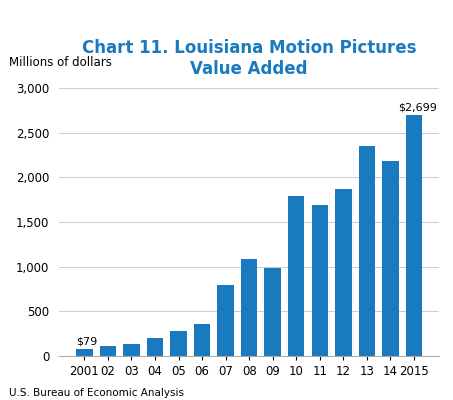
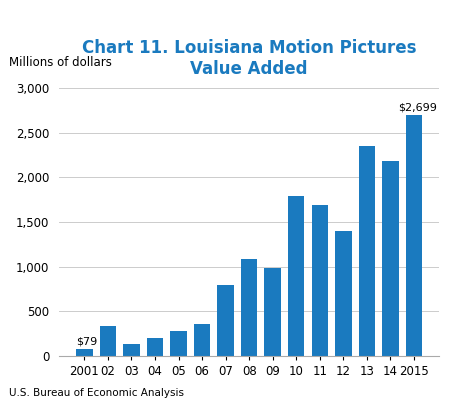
02: 110 -> 340
12: 1,870 -> 1,400
